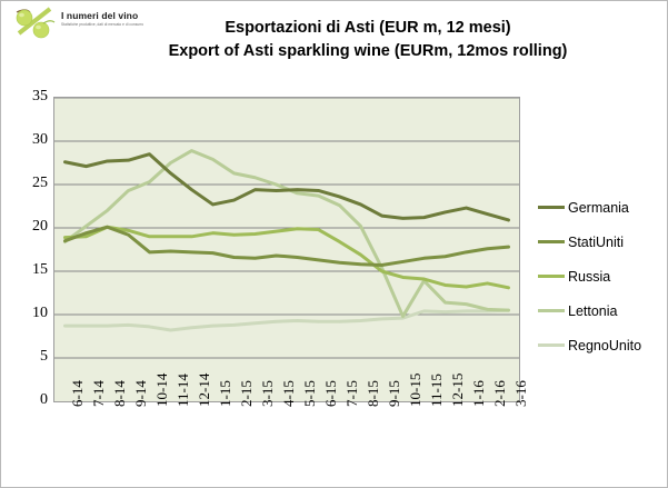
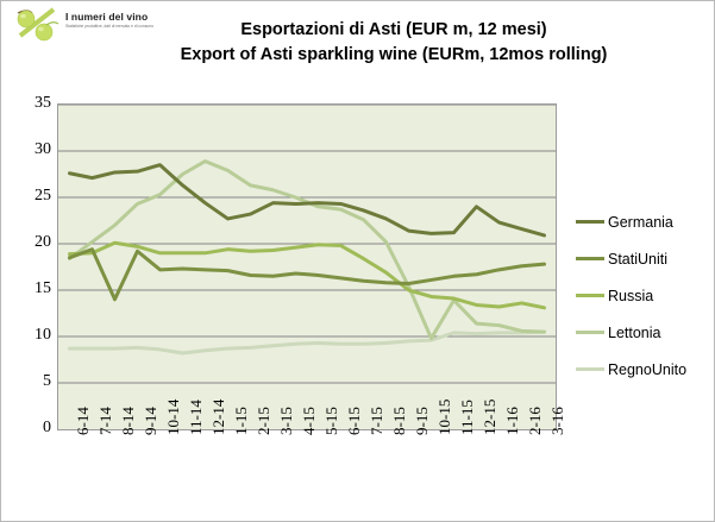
StatiUniti/8-14: 20 -> 14
Germania/12-15: 22 -> 24
